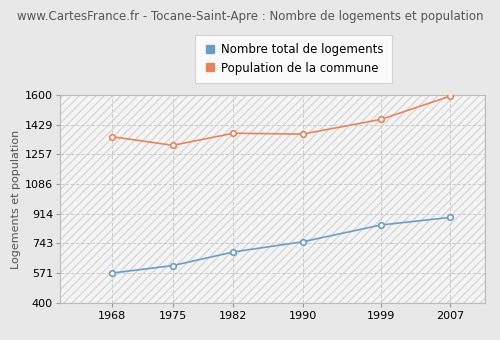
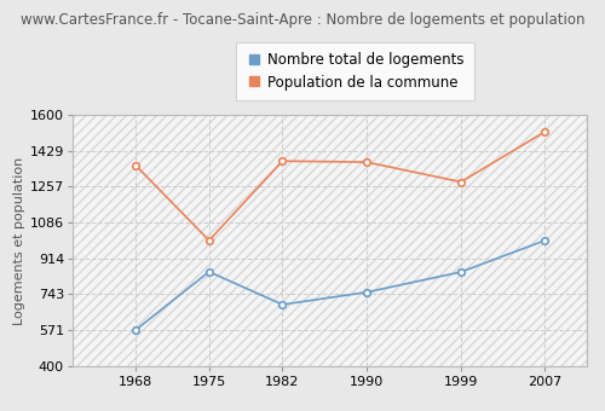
Nombre total de logements/1975: 610 -> 850
Population de la commune/1975: 1310 -> 1000
Population de la commune/1999: 1460 -> 1280
Nombre total de logements/2007: 890 -> 1000
Population de la commune/2007: 1600 -> 1520
